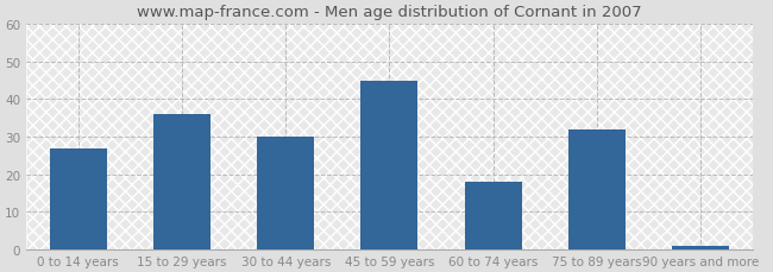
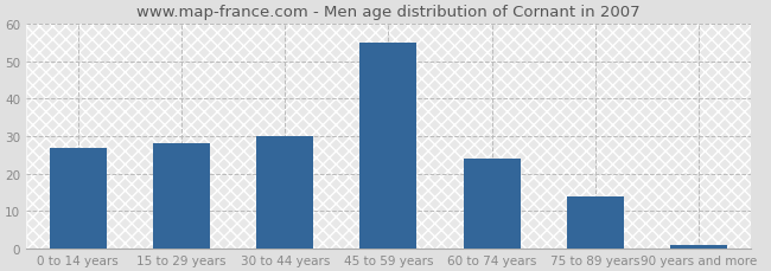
15 to 29 years: 36 -> 28
45 to 59 years: 45 -> 55
60 to 74 years: 18 -> 24
75 to 89 years: 32 -> 14
